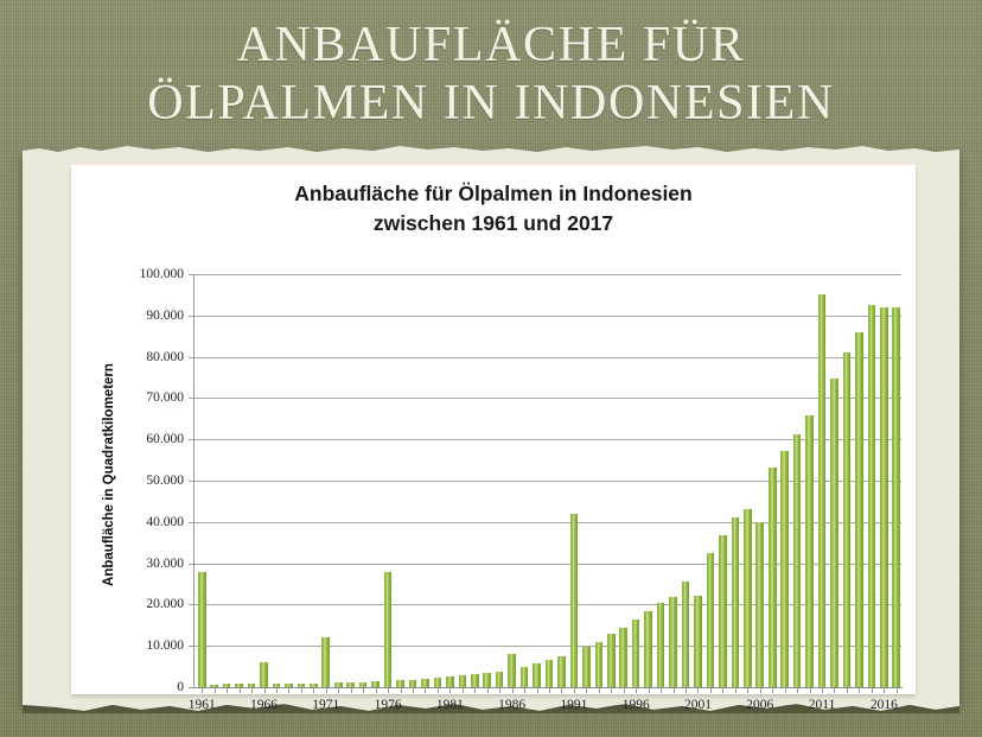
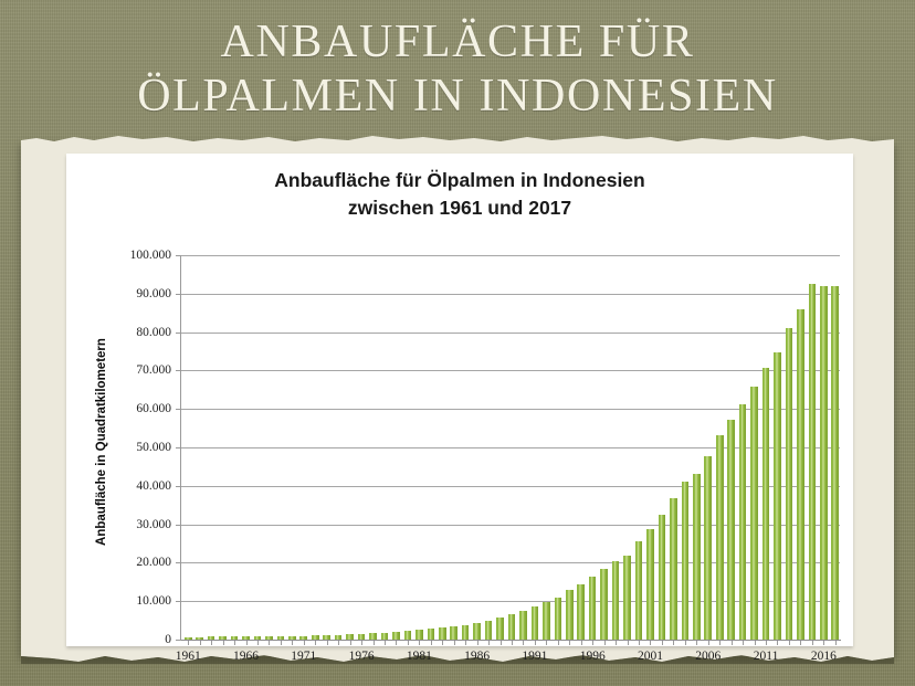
1961: 28000 -> 1000
1966: 6000 -> 1000
1971: 12000 -> 1000
1976: 28000 -> 2000
1986: 8000 -> 4000
1991: 42000 -> 9000
2001: 22000 -> 29000
2006: 40000 -> 48000
2011: 95000 -> 71000
